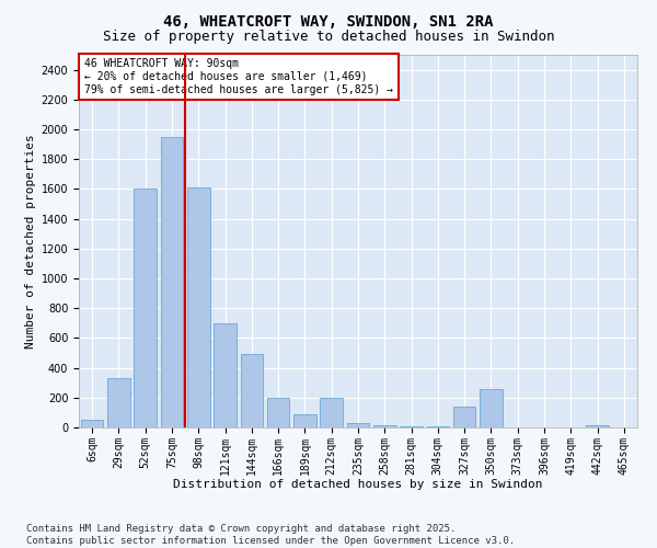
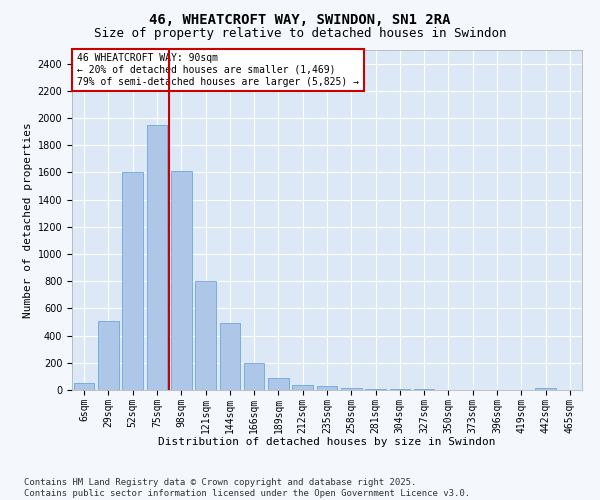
29sqm: 330 -> 510
121sqm: 700 -> 800
212sqm: 200 -> 40
327sqm: 140 -> 0
350sqm: 260 -> 0
